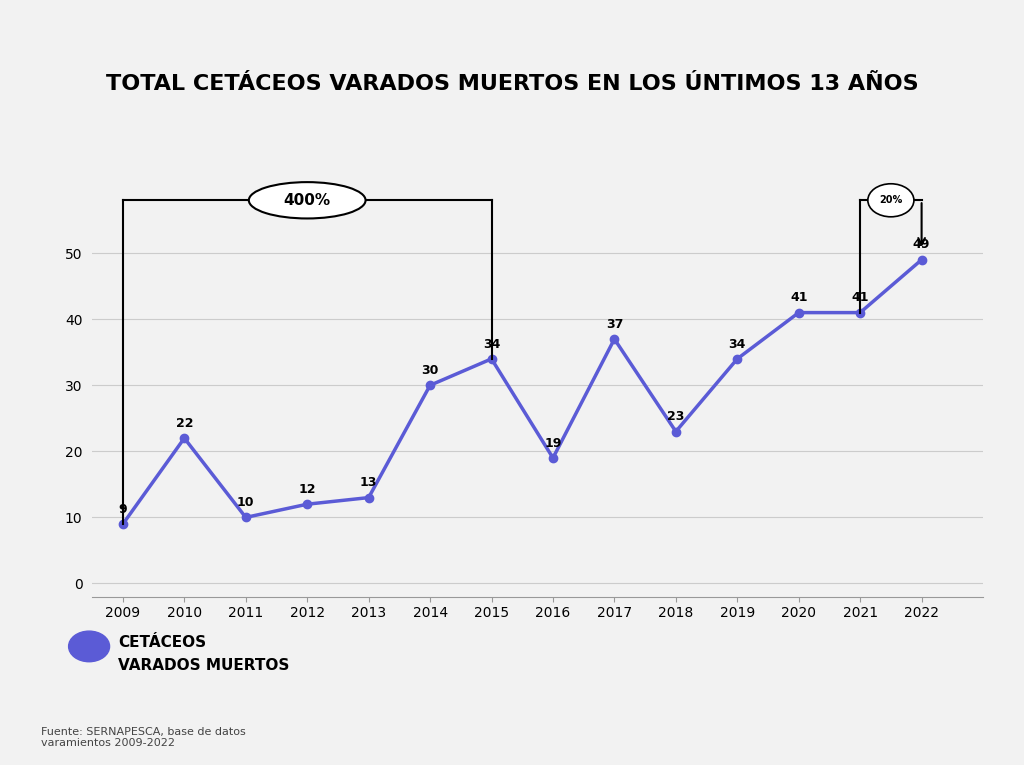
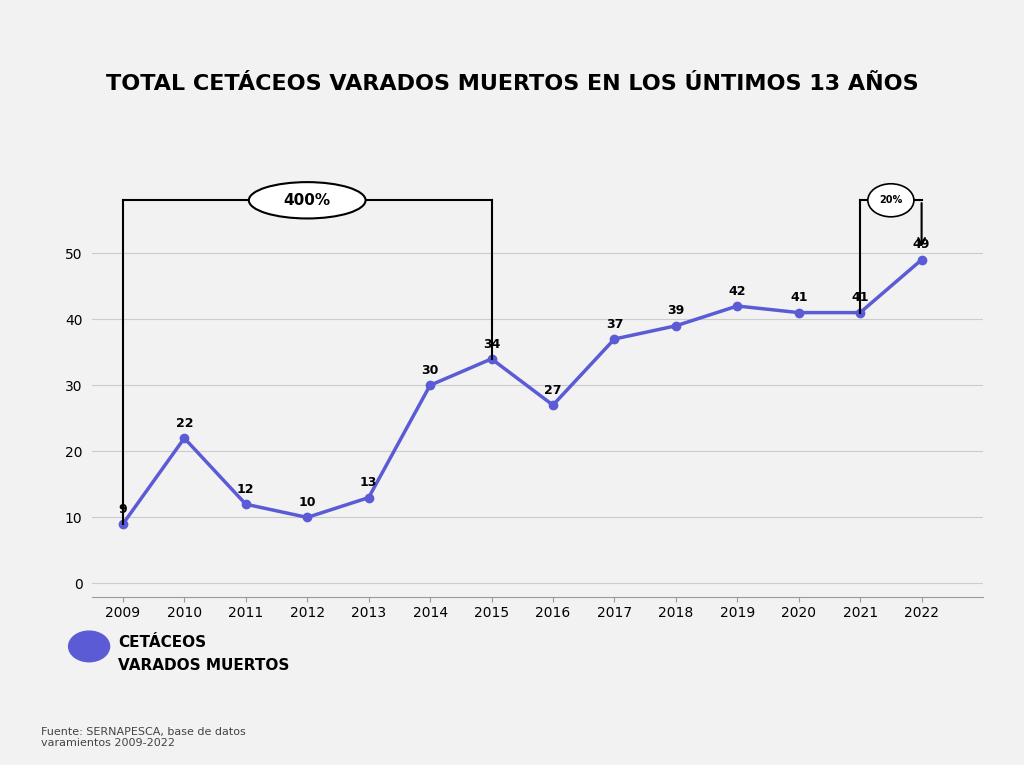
2011: 10 -> 12
2012: 12 -> 10
2016: 19 -> 27
2018: 23 -> 39
2019: 34 -> 42
